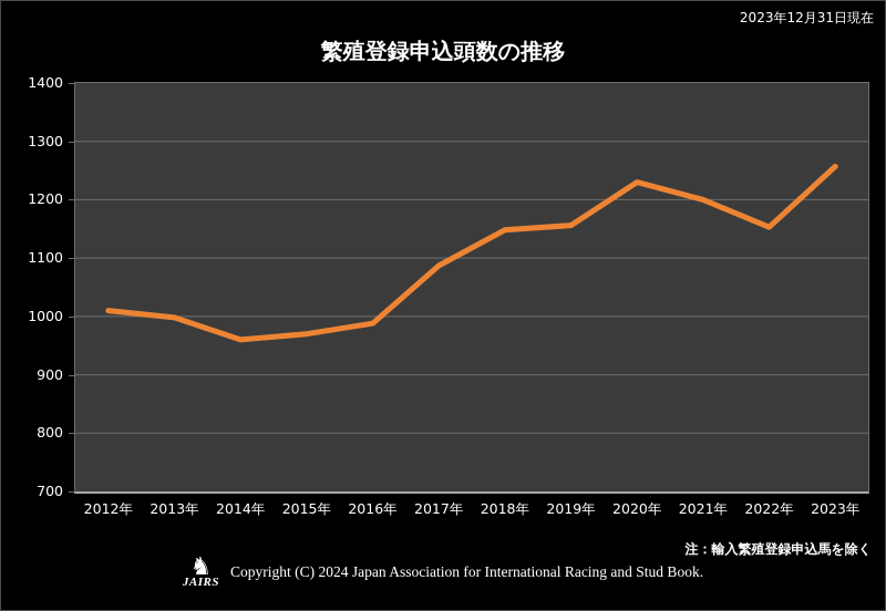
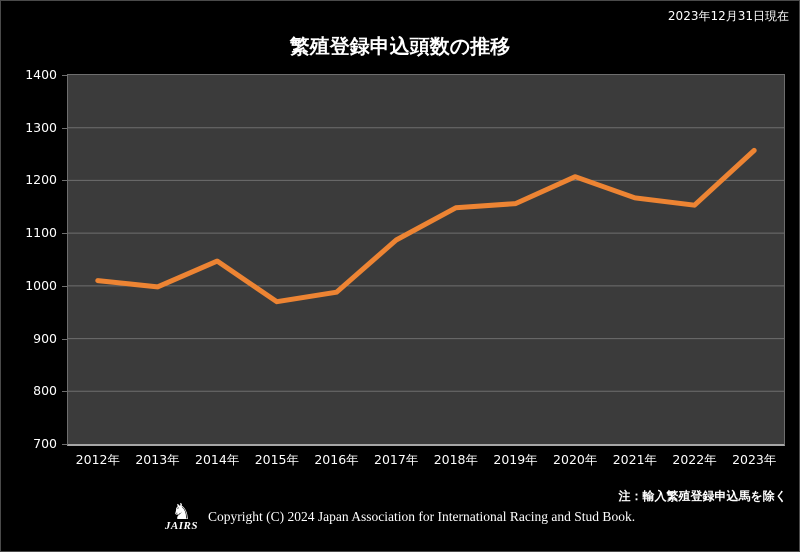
2014年: 960 -> 1050
2020年: 1230 -> 1210
2021年: 1200 -> 1170
